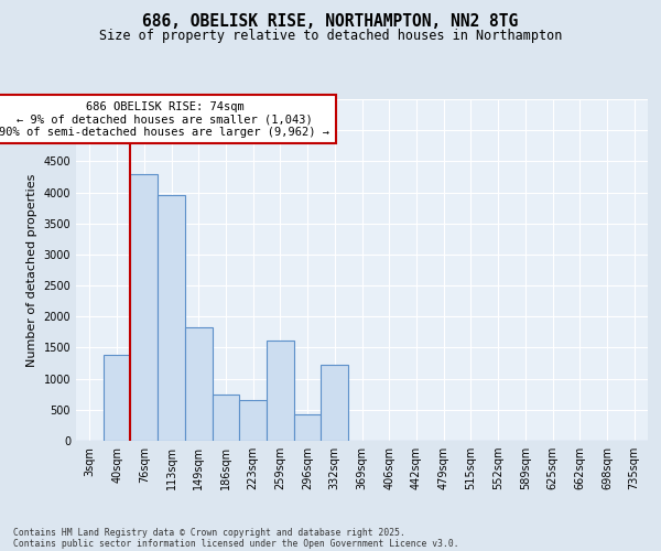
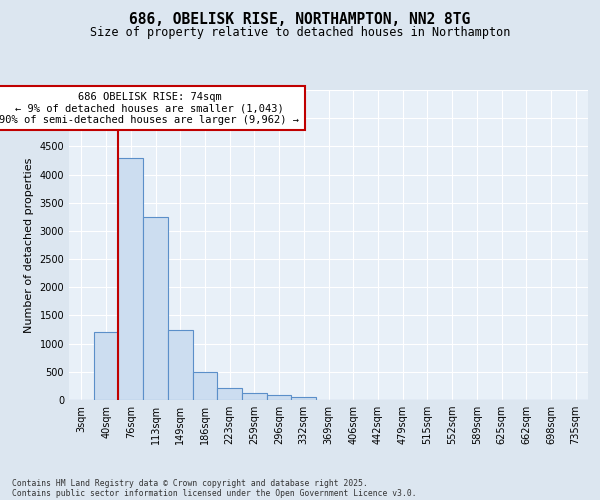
40sqm: 1380 -> 1200
113sqm: 3960 -> 3250
149sqm: 1820 -> 1250
186sqm: 740 -> 500
223sqm: 660 -> 220
259sqm: 1620 -> 130
296sqm: 420 -> 80
332sqm: 1220 -> 50
